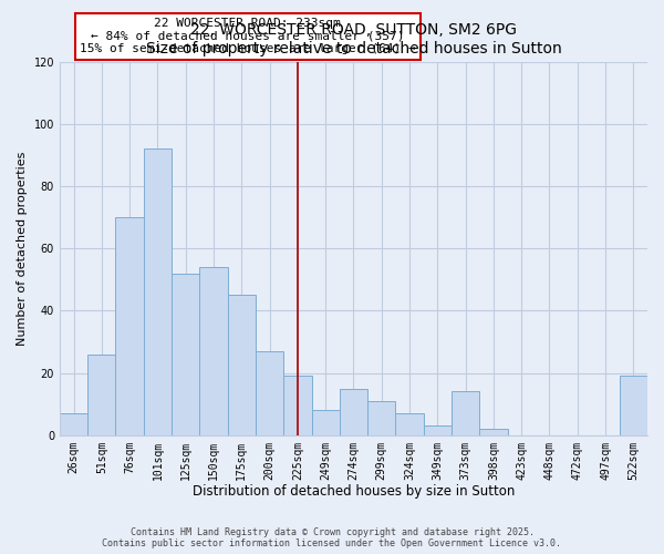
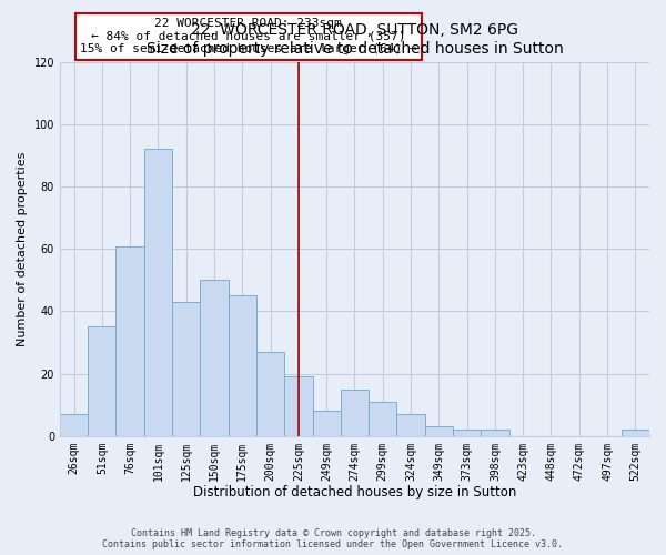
51sqm: 26 -> 35
76sqm: 70 -> 61
125sqm: 52 -> 43
150sqm: 54 -> 50
373sqm: 14 -> 2
522sqm: 19 -> 2
